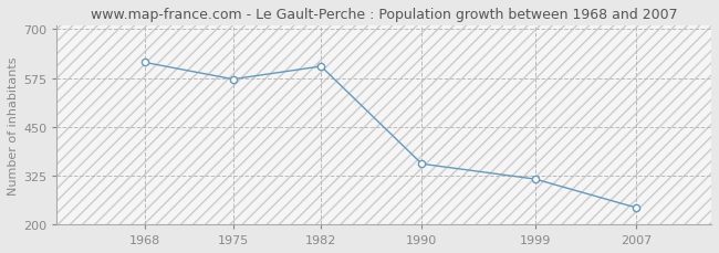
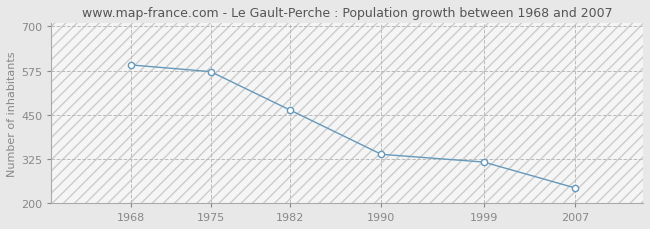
1968: 615 -> 591
1982: 605 -> 463
1990: 355 -> 338
